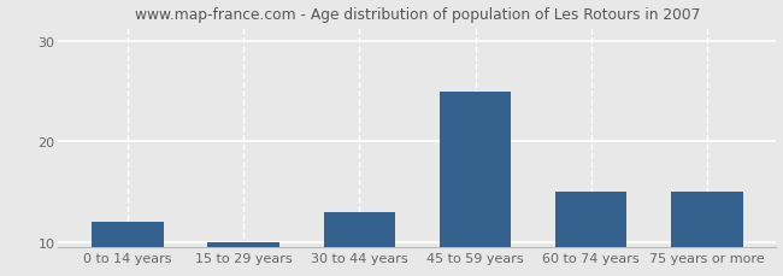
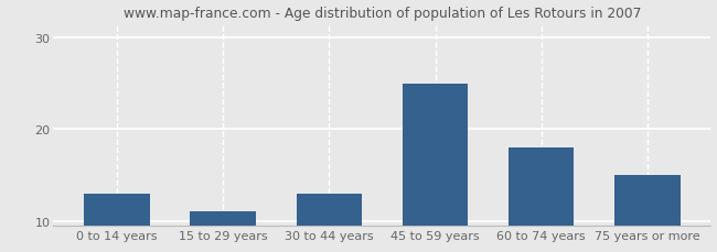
0 to 14 years: 12 -> 13
15 to 29 years: 10 -> 11
60 to 74 years: 15 -> 18
